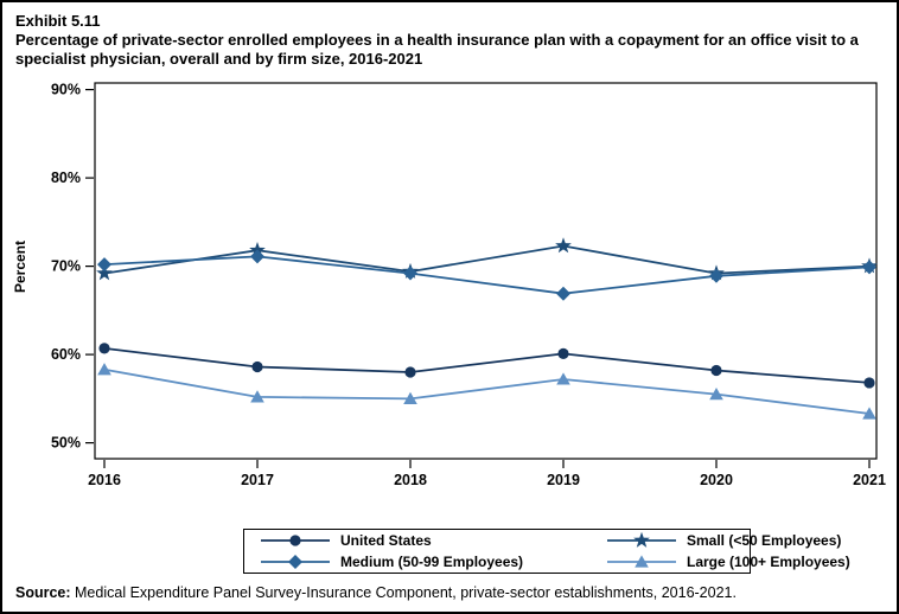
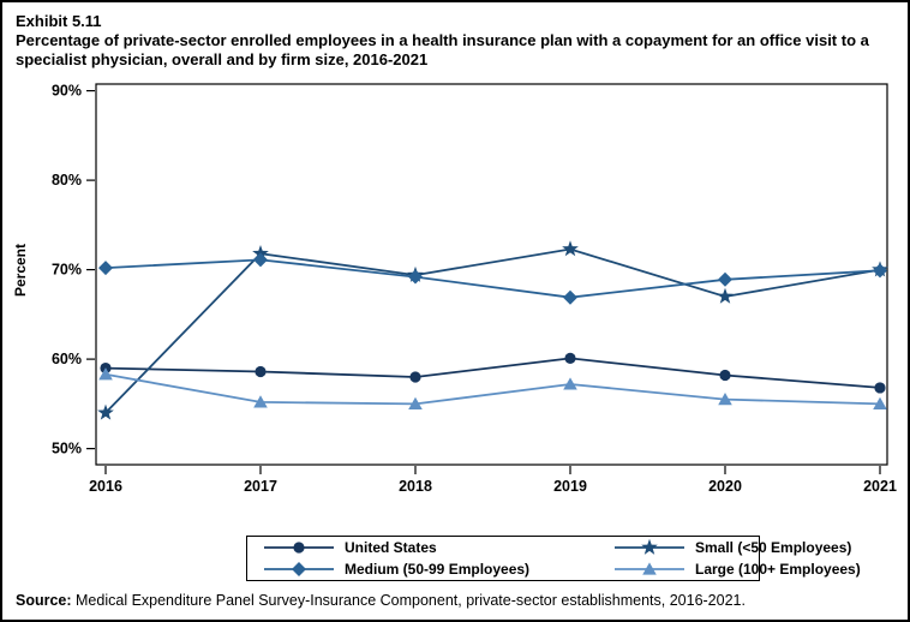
United States/2016: 61% -> 59%
Small (<50 Employees)/2016: 69% -> 54%
Small (<50 Employees)/2020: 69% -> 67%
Large (100+ Employees)/2021: 53% -> 55%
